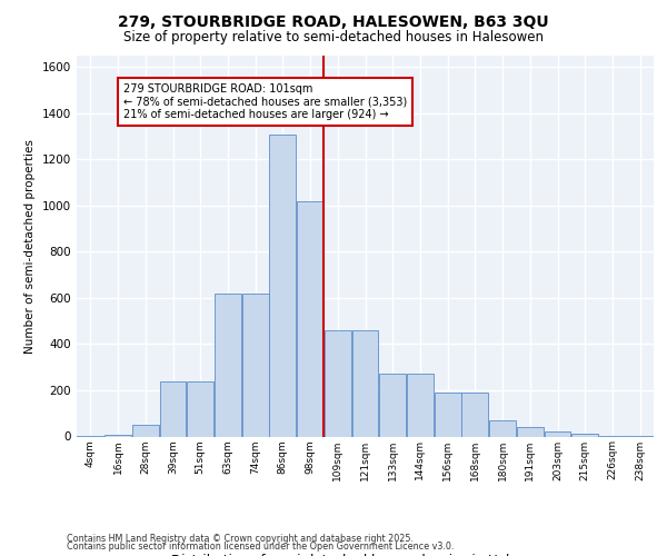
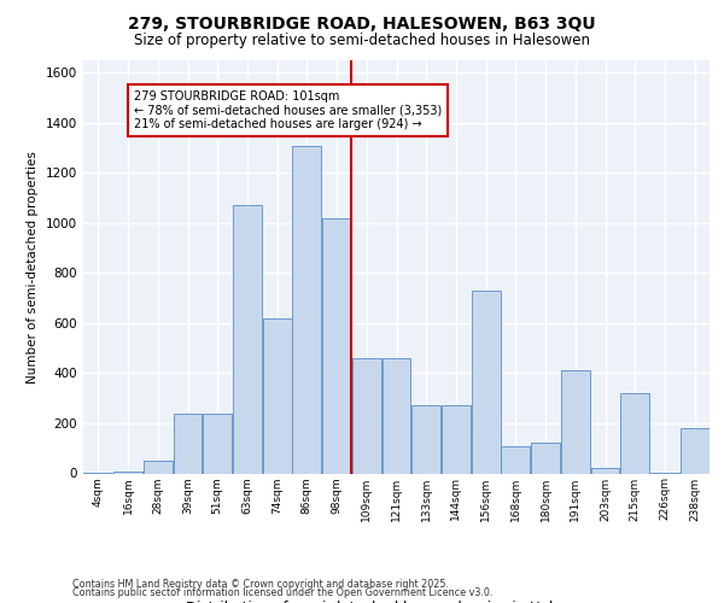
63sqm: 620 -> 1070
156sqm: 190 -> 730
168sqm: 190 -> 110
180sqm: 70 -> 125
191sqm: 40 -> 410
215sqm: 10 -> 320
238sqm: 2 -> 180
